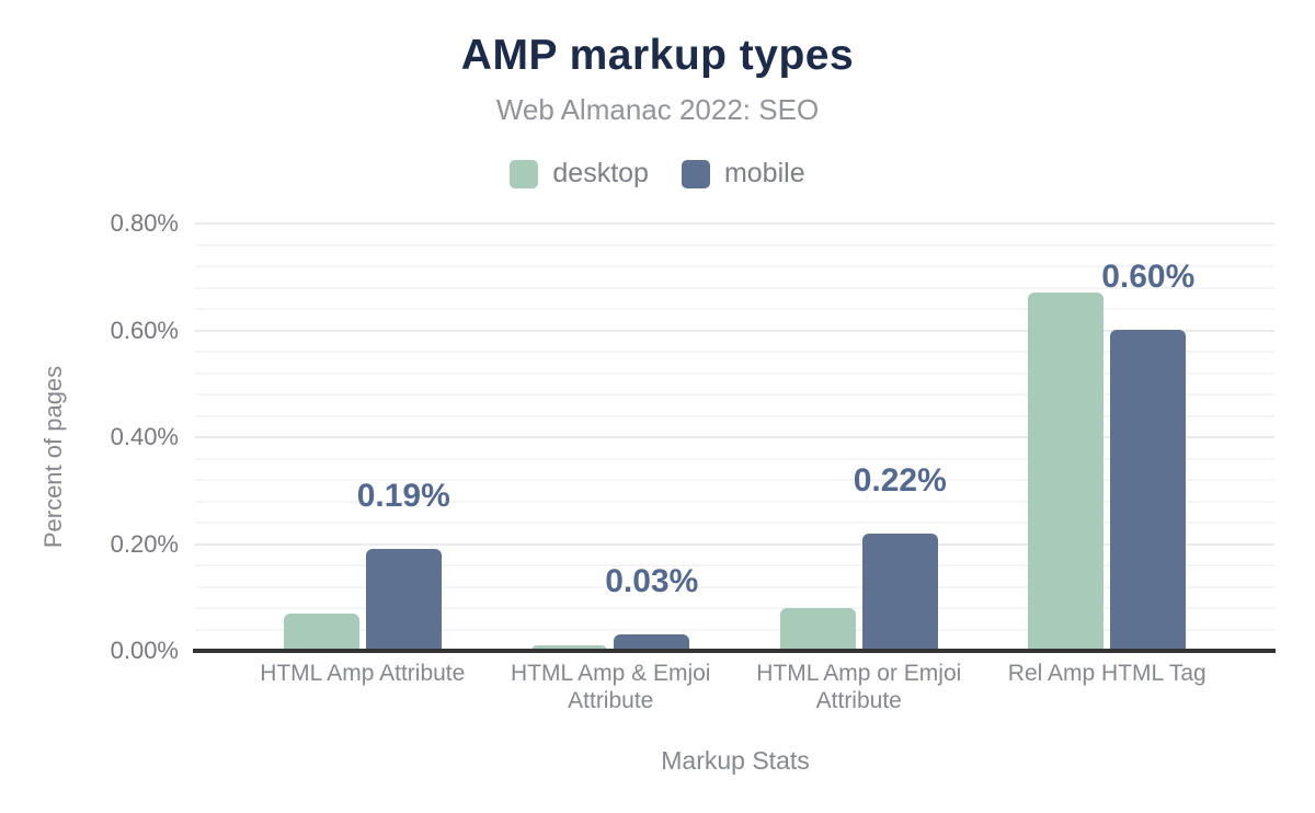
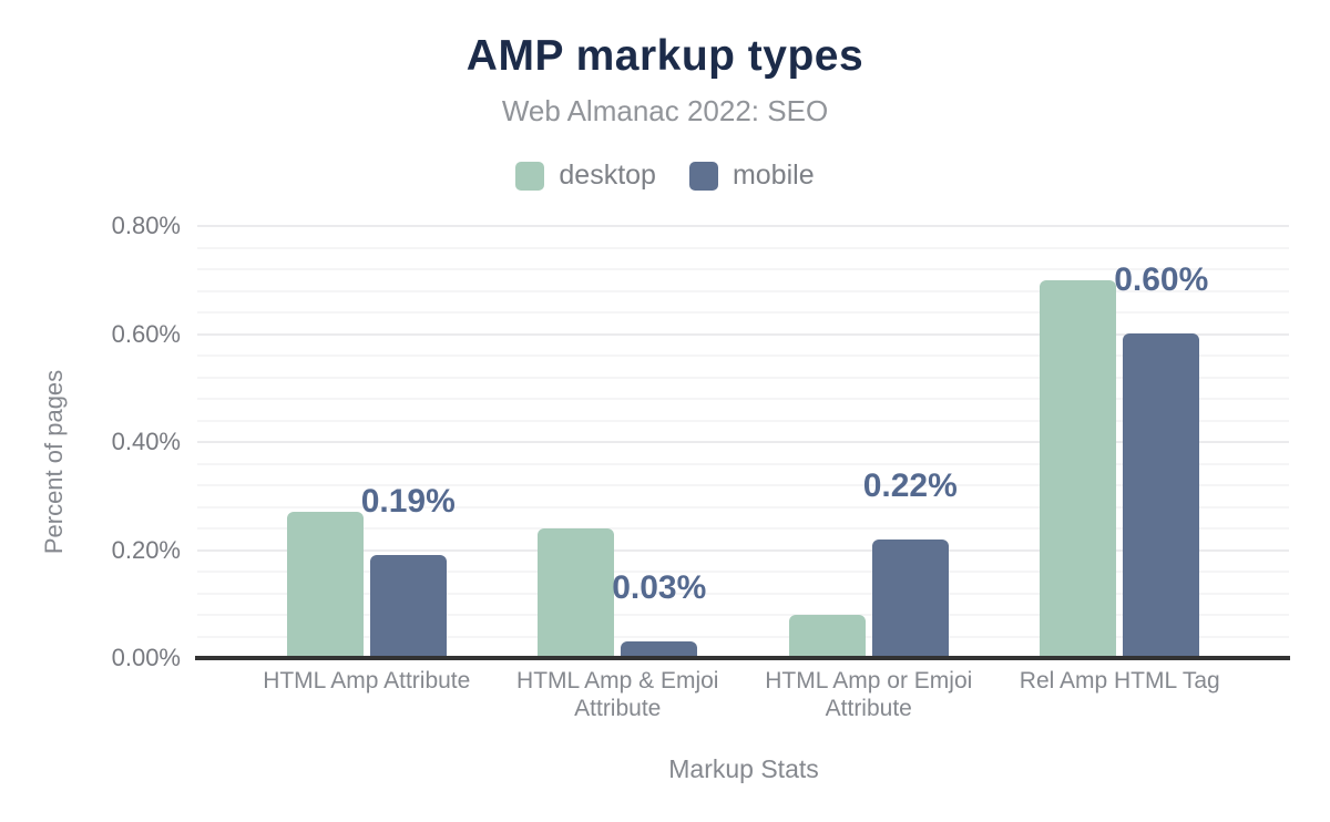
desktop/HTML Amp Attribute: 0.07% -> 0.27%
desktop/HTML Amp & Emjoi Attribute: 0.01% -> 0.24%
desktop/Rel Amp HTML Tag: 0.67% -> 0.70%
